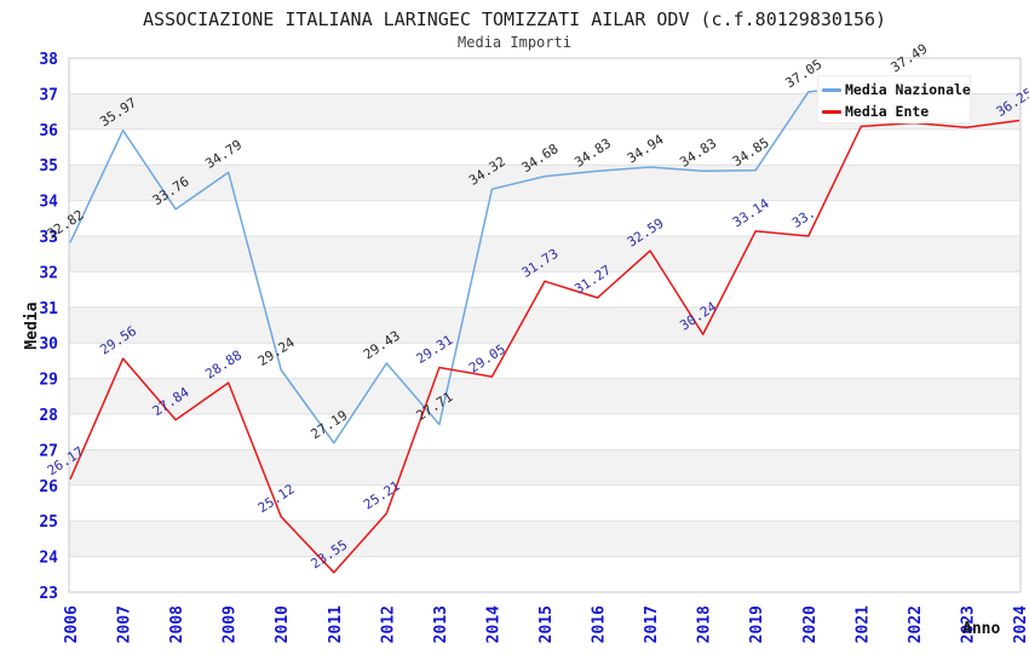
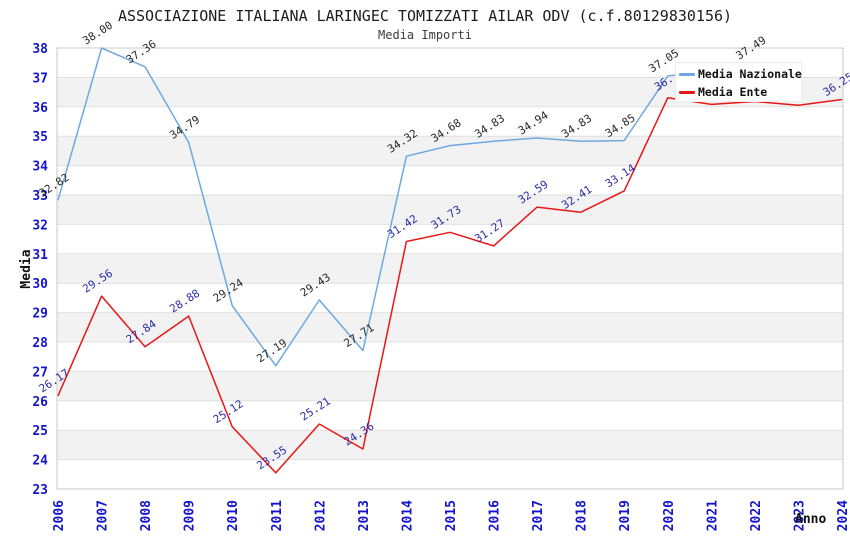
Media Nazionale/2007: 35.97 -> 38.00
Media Nazionale/2008: 33.76 -> 37.36
Media Ente/2013: 29.31 -> 24.36
Media Ente/2014: 29.05 -> 31.42
Media Ente/2018: 30.24 -> 32.41
Media Ente/2020: 33 -> 36
